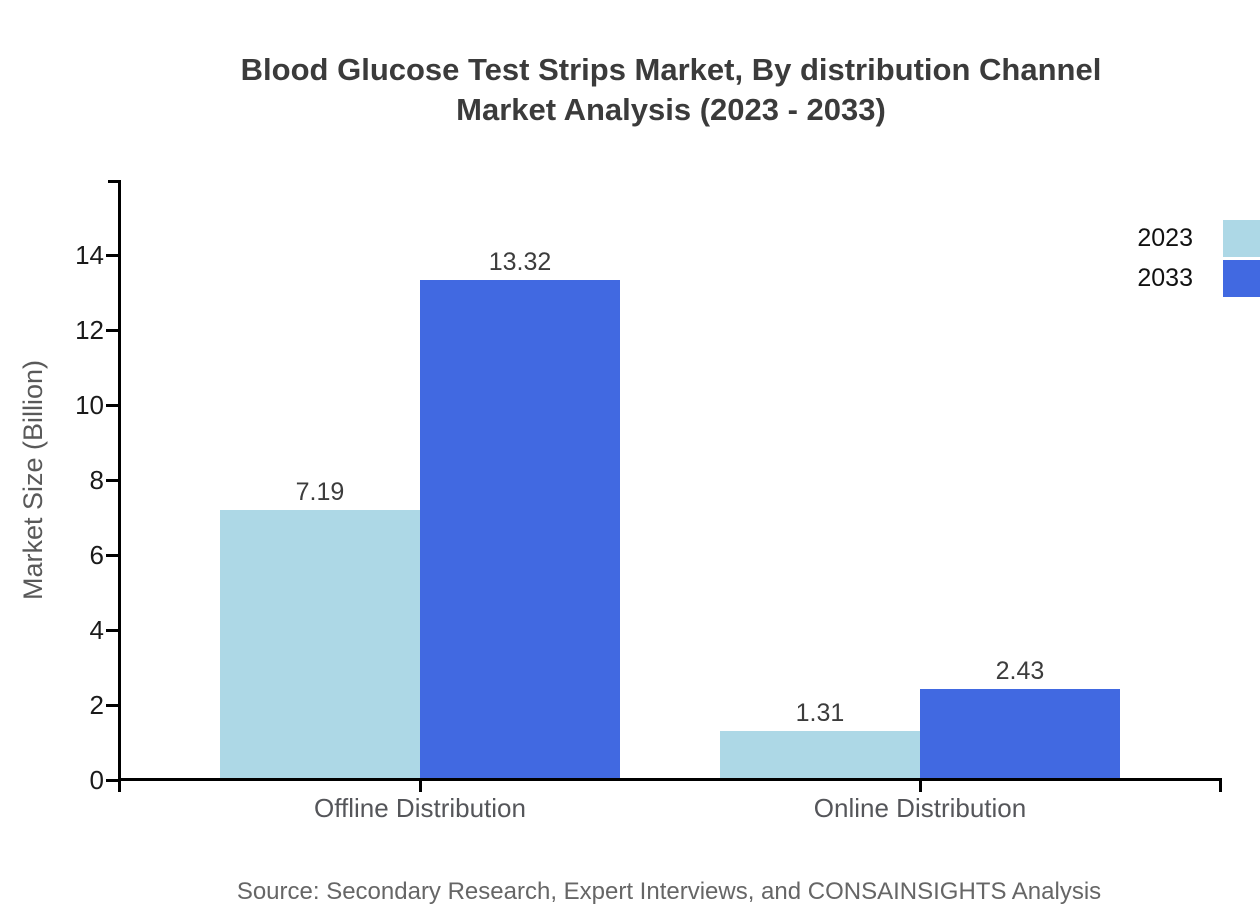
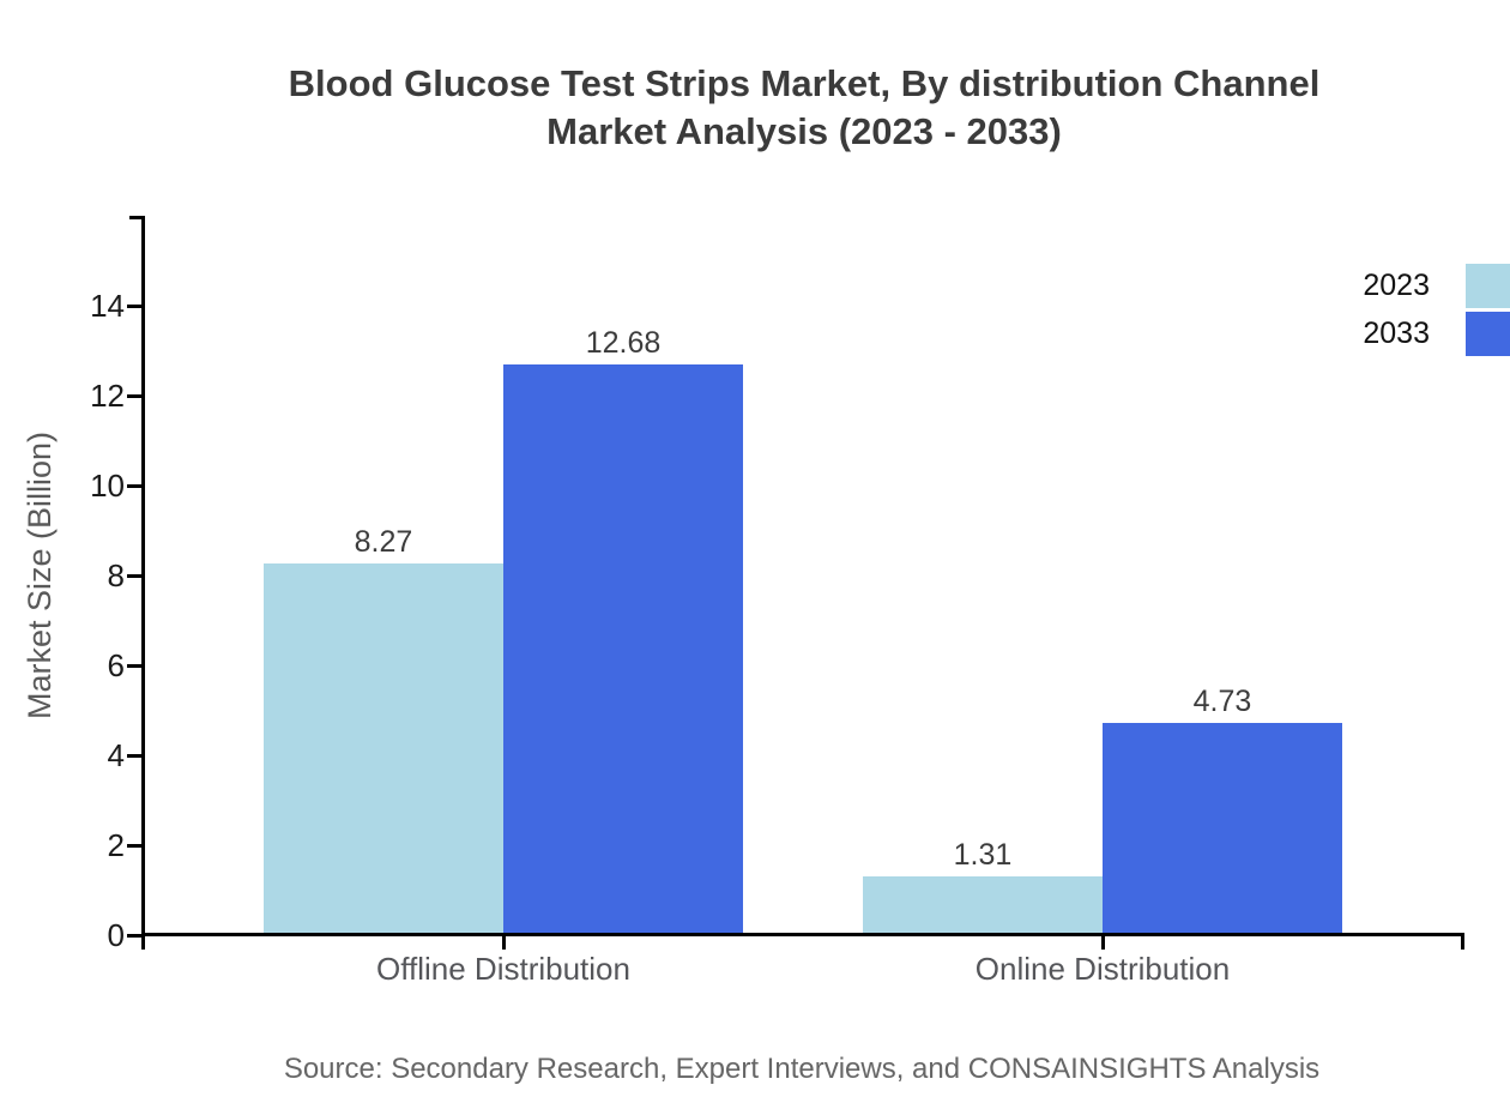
2023/Offline Distribution: 7.19 -> 8.27
2033/Offline Distribution: 13.32 -> 12.68
2033/Online Distribution: 2.43 -> 4.73
